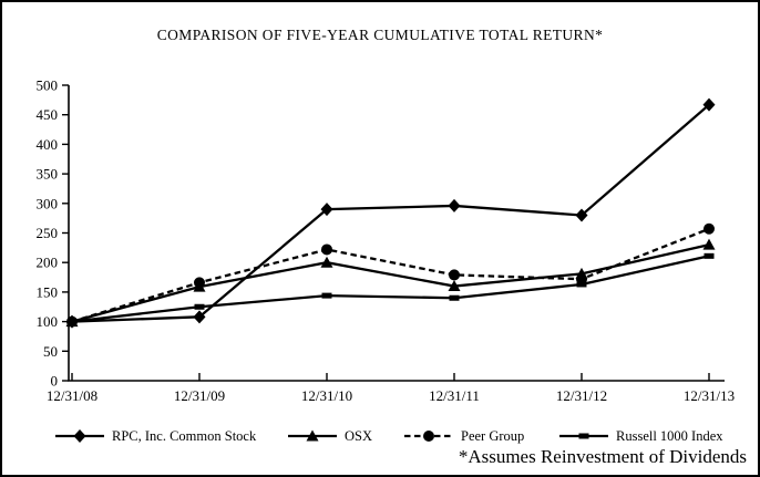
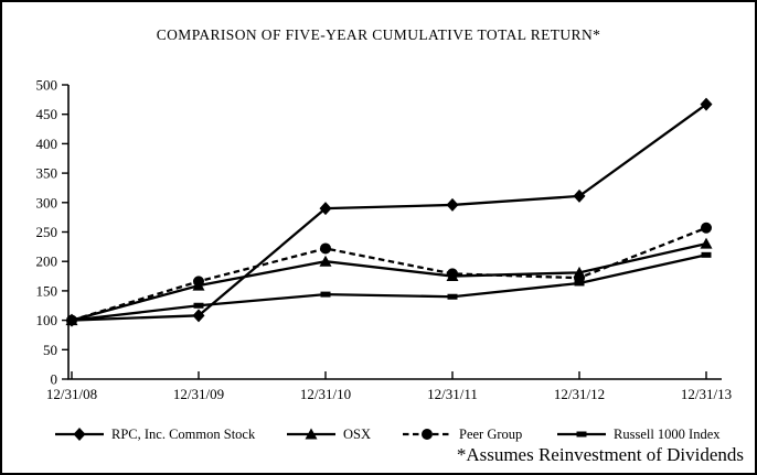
OSX/12/31/11: 160 -> 180
RPC, Inc. Common Stock/12/31/12: 280 -> 310
